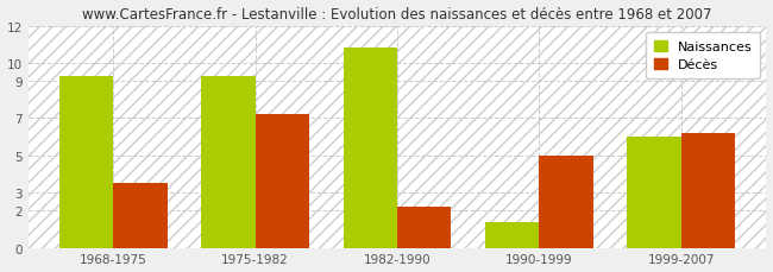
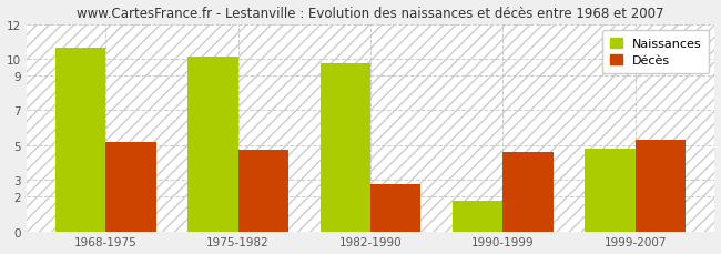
Naissances/1968-1975: 9.3 -> 10.6
Décès/1968-1975: 3.5 -> 5.2
Naissances/1975-1982: 9.3 -> 10.1
Décès/1975-1982: 7.2 -> 4.7
Naissances/1982-1990: 10.8 -> 9.7
Décès/1982-1990: 2.2 -> 2.7
Naissances/1990-1999: 1.4 -> 1.8
Décès/1990-1999: 5.0 -> 4.6
Naissances/1999-2007: 6.0 -> 4.8
Décès/1999-2007: 6.2 -> 5.3
